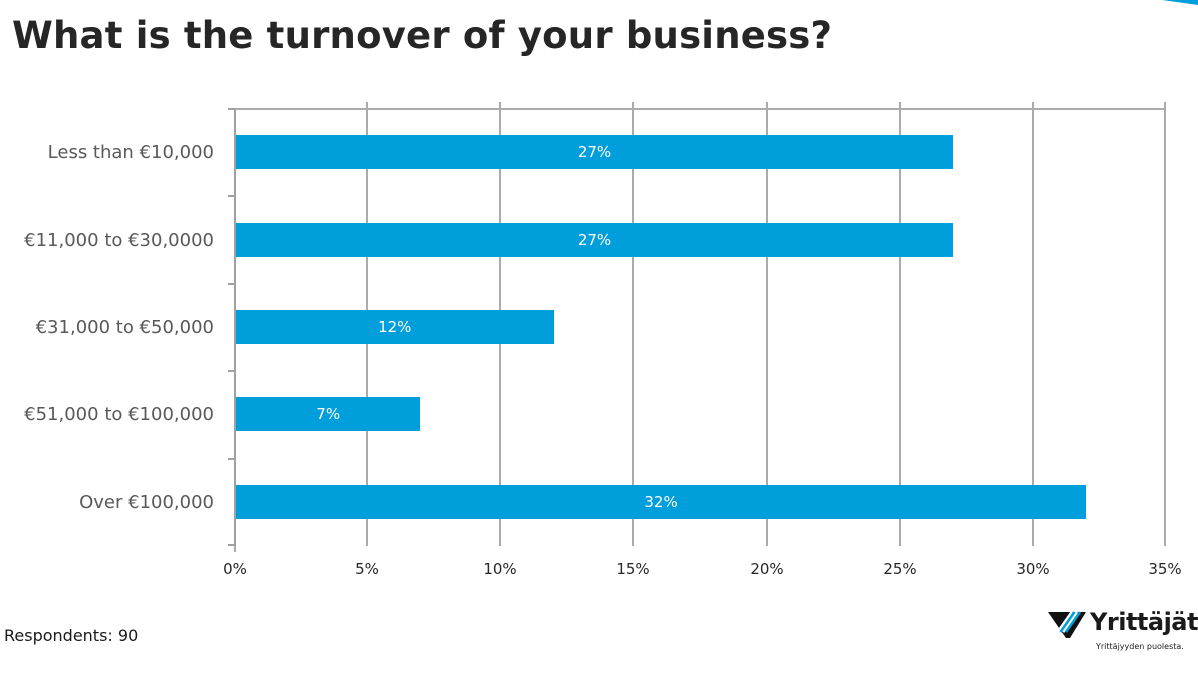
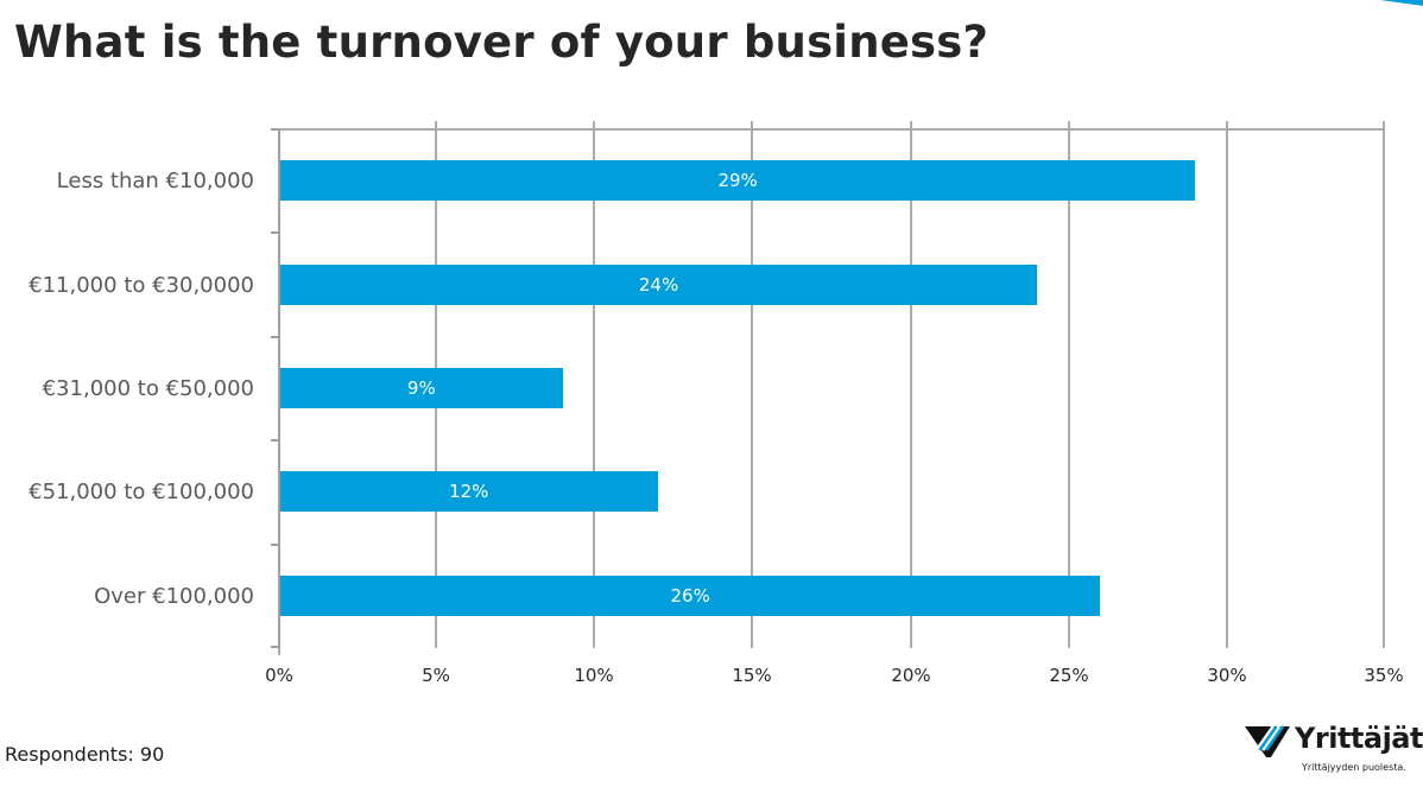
Less than €10,000: 27% -> 29%
€11,000 to €30,0000: 27% -> 24%
€31,000 to €50,000: 12% -> 9%
€51,000 to €100,000: 7% -> 12%
Over €100,000: 32% -> 26%
